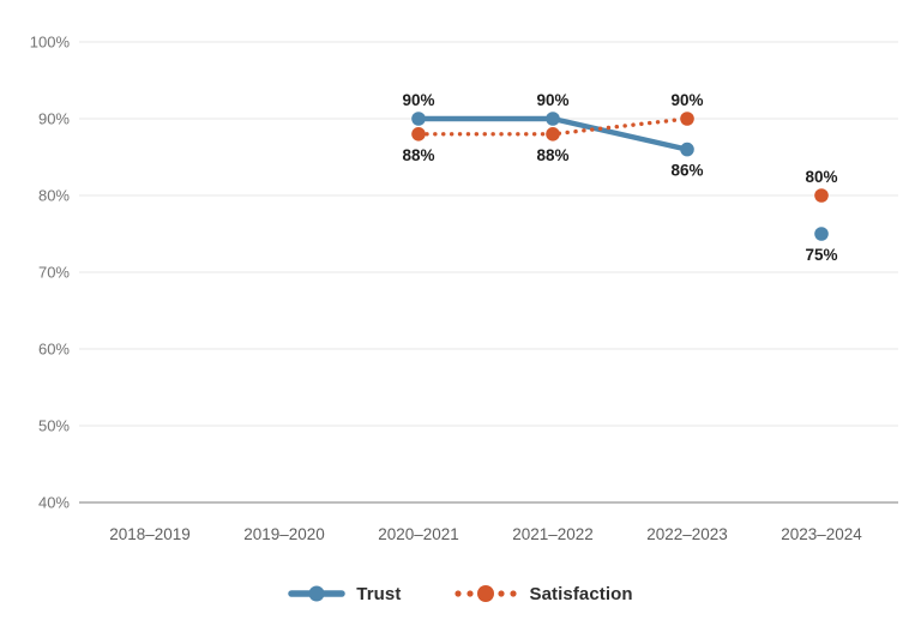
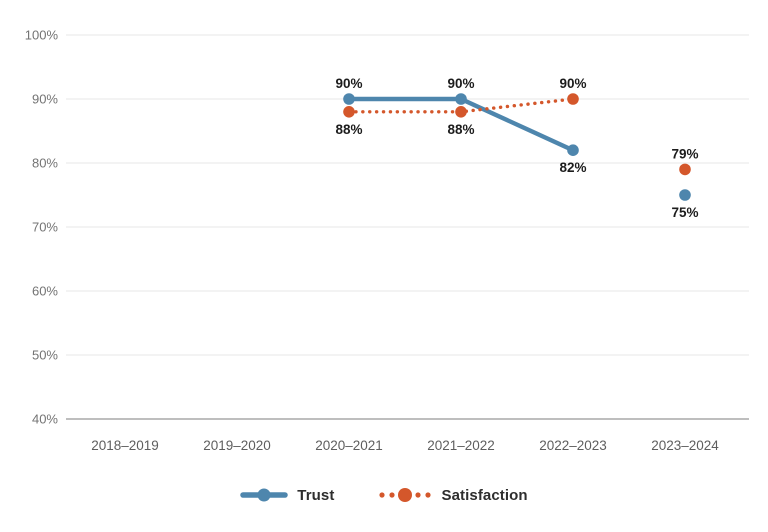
Trust/2022–2023: 86% -> 82%
Satisfaction/2023–2024: 80% -> 79%
